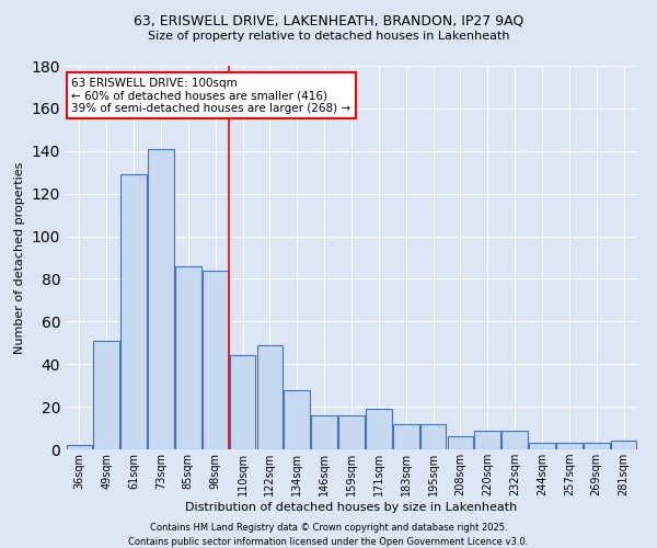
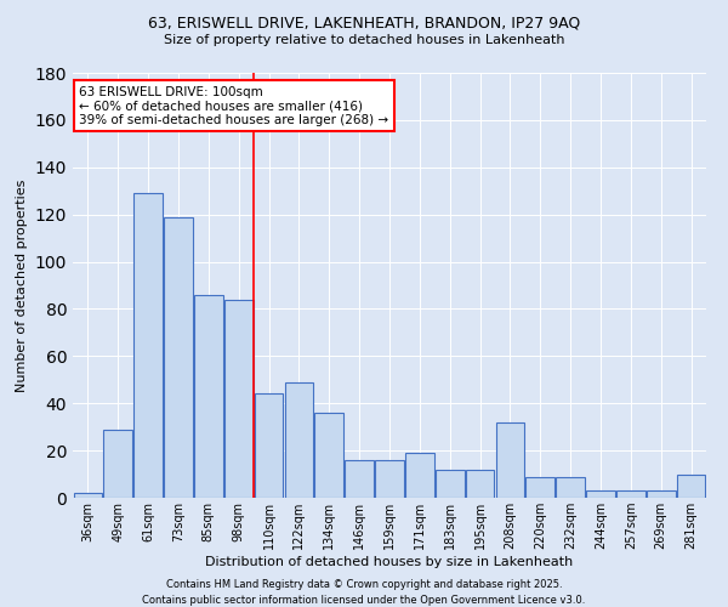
49sqm: 51 -> 29
73sqm: 141 -> 119
134sqm: 28 -> 36
208sqm: 6 -> 32
281sqm: 4 -> 10
